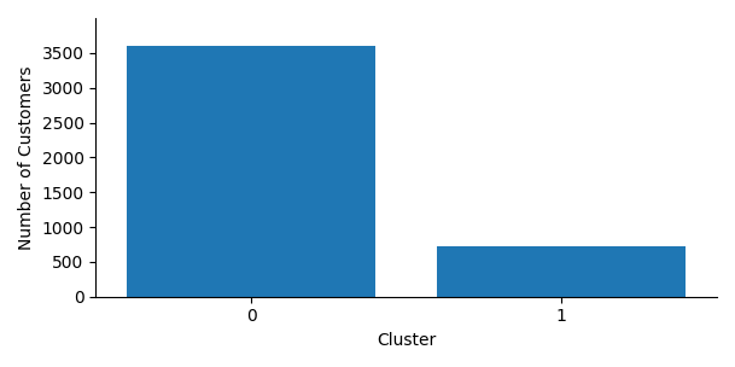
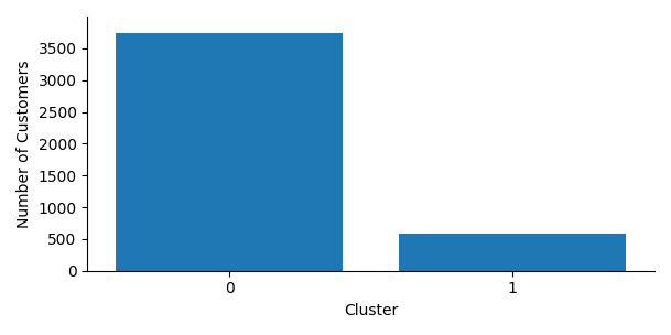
0: 3600 -> 3740
1: 720 -> 580
